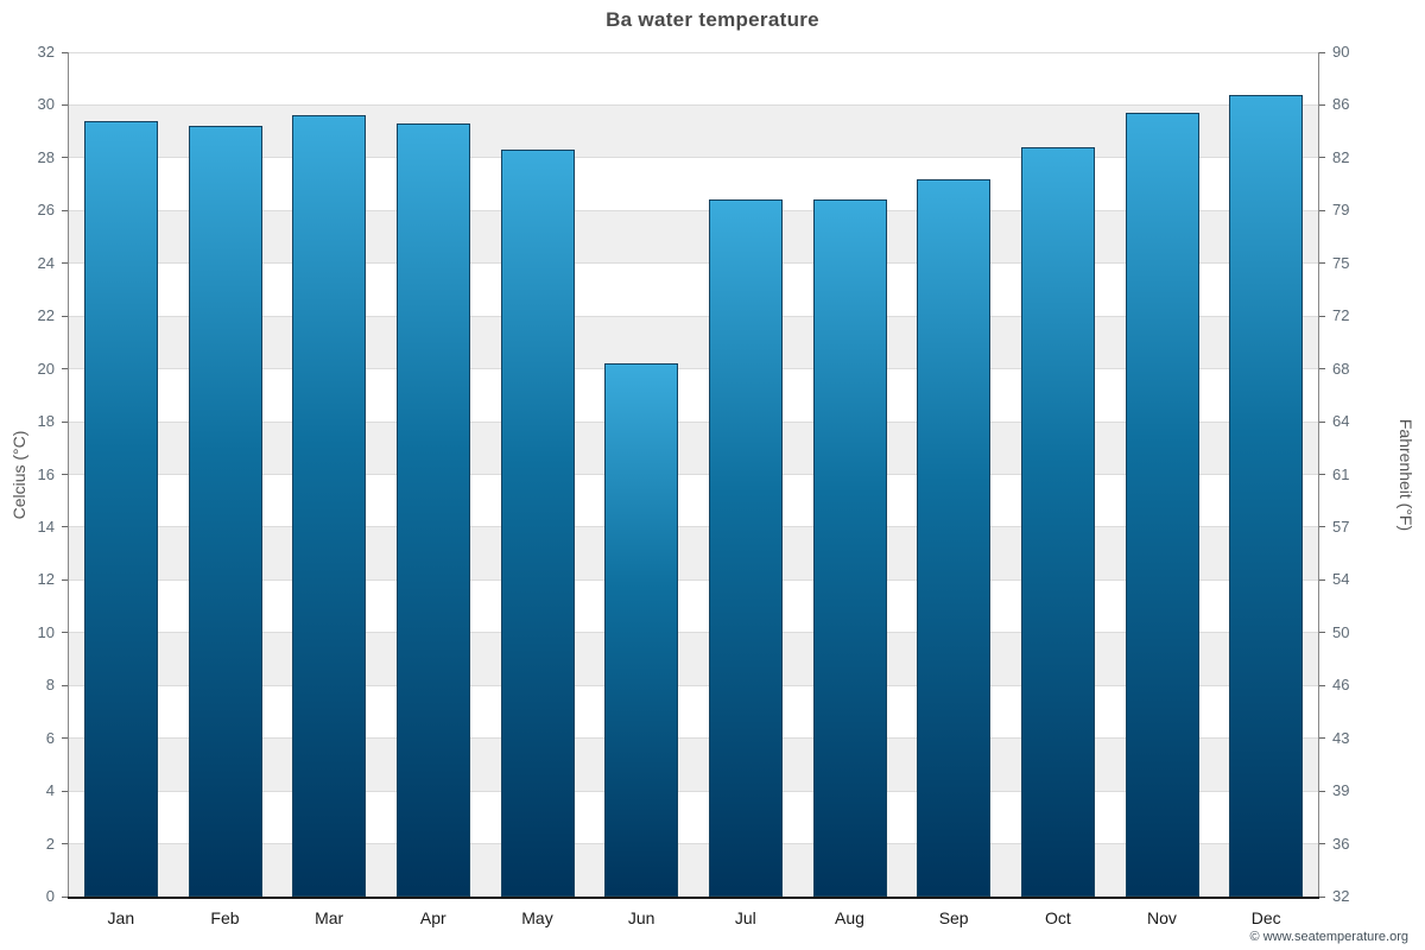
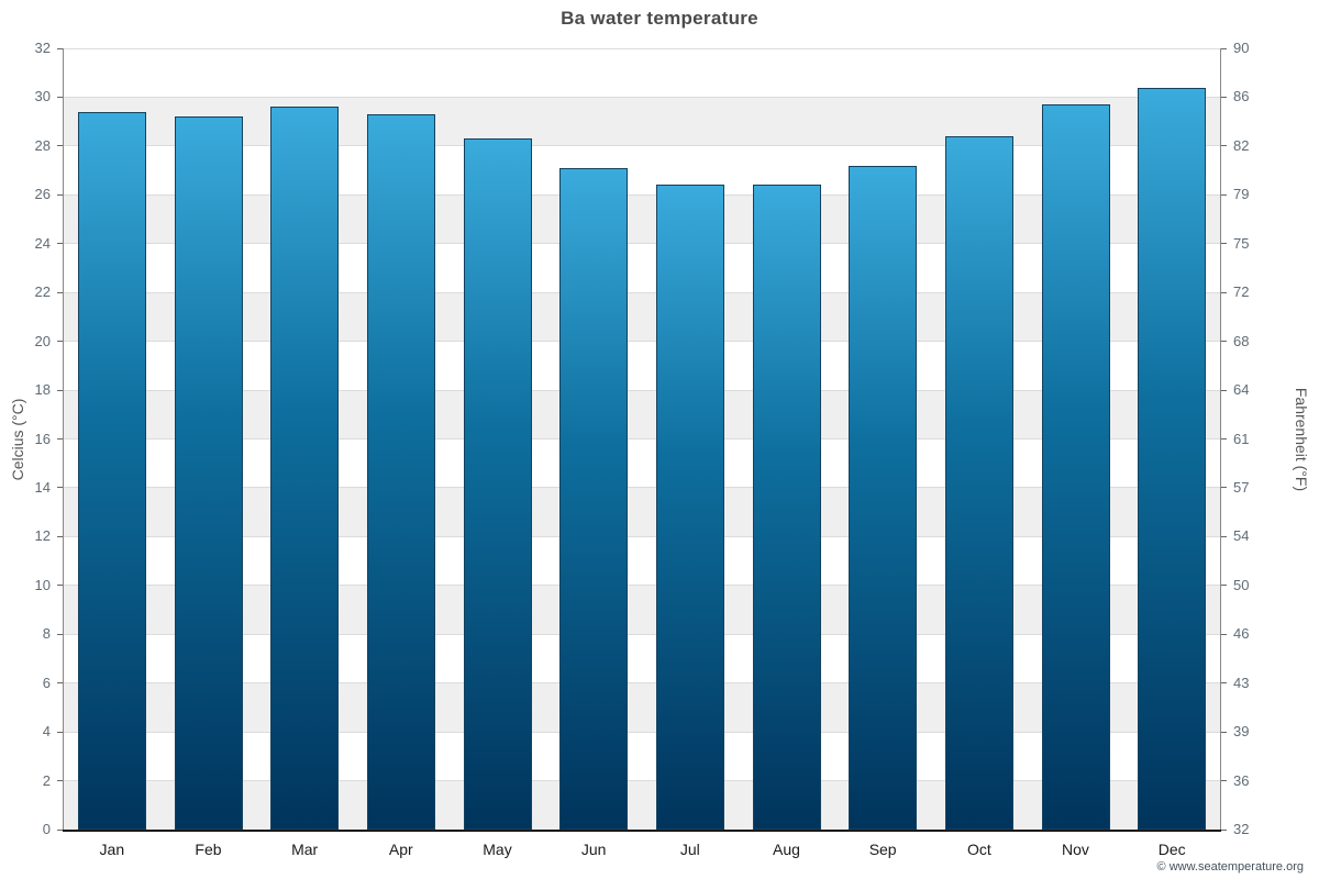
Jun: 20.2 -> 27.1
